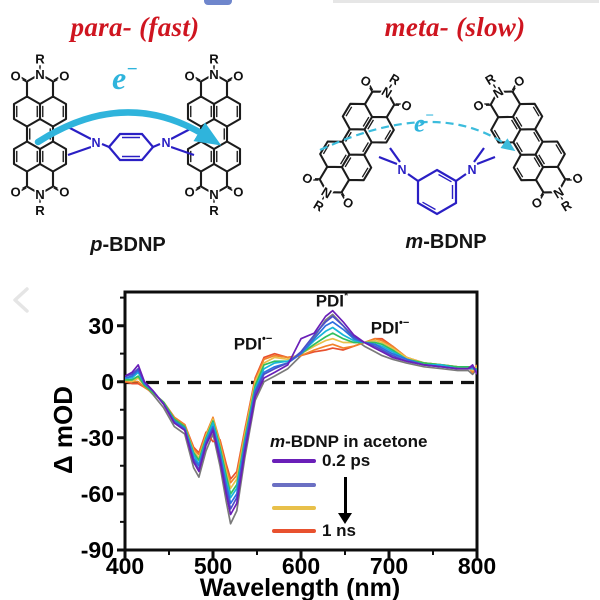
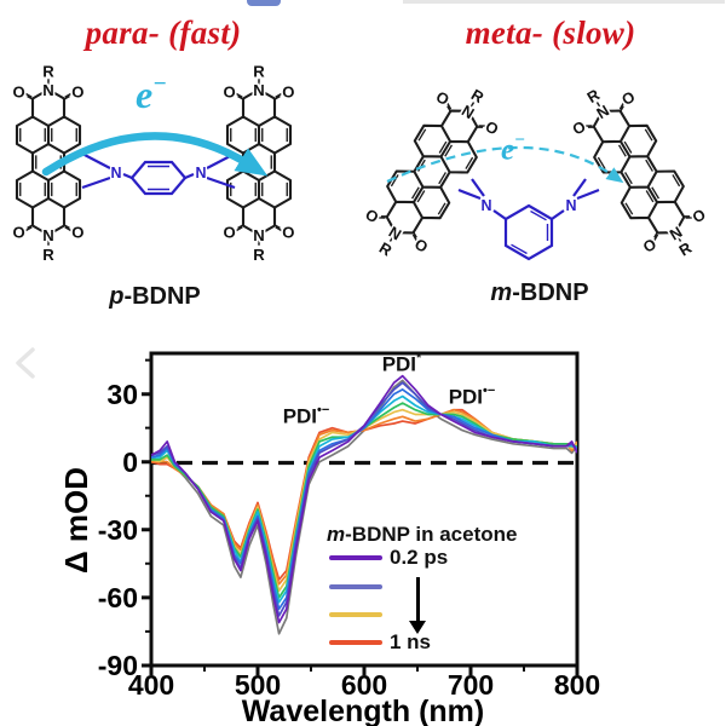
1 ns/500: -32 -> -18
0.2 ps/600: 23 -> 16
